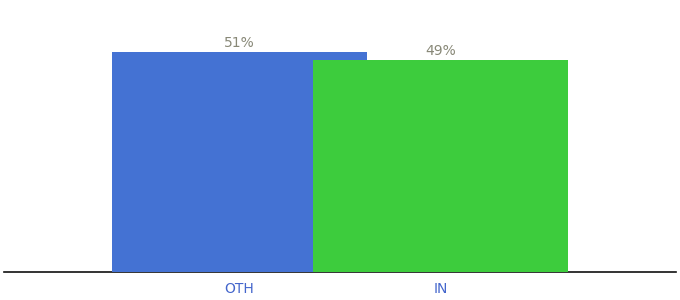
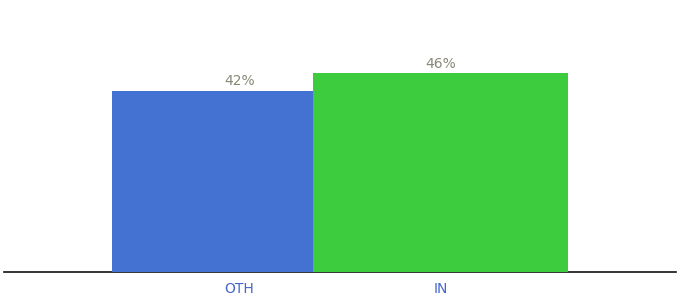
OTH: 51% -> 42%
IN: 49% -> 46%
